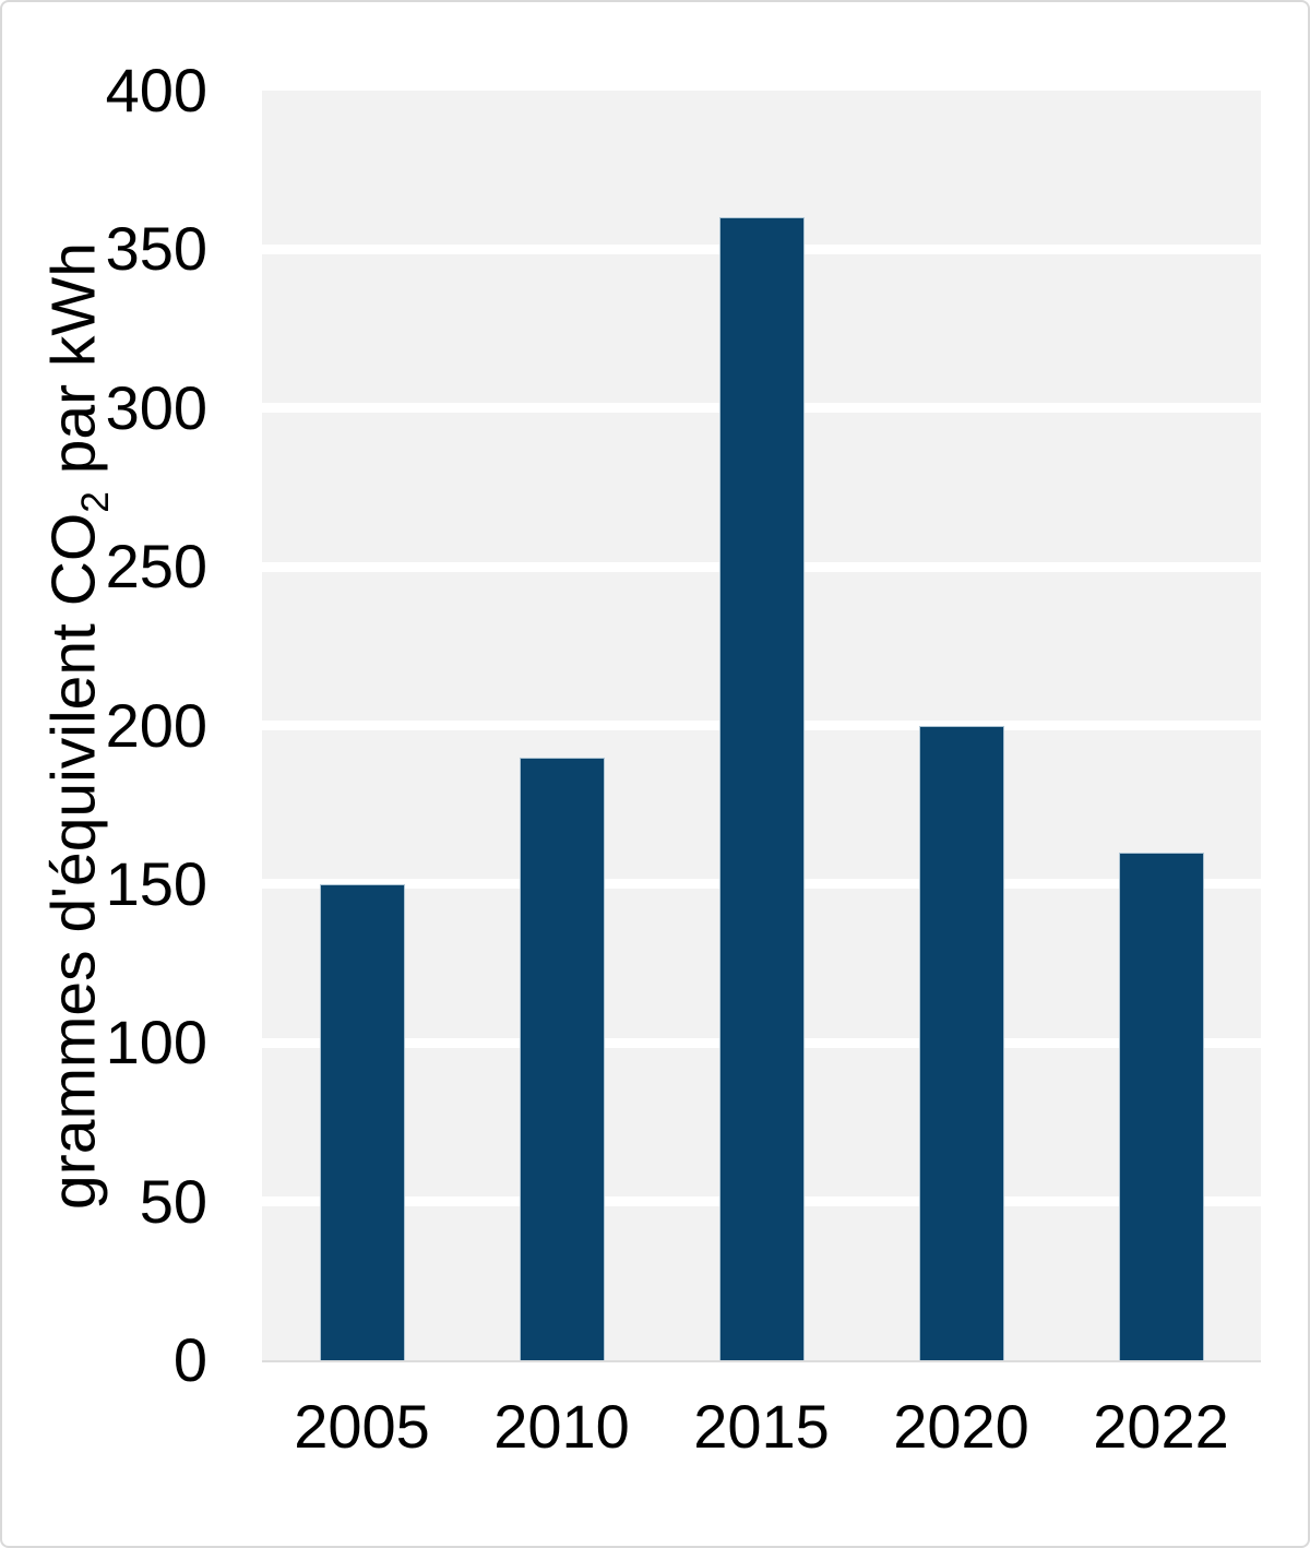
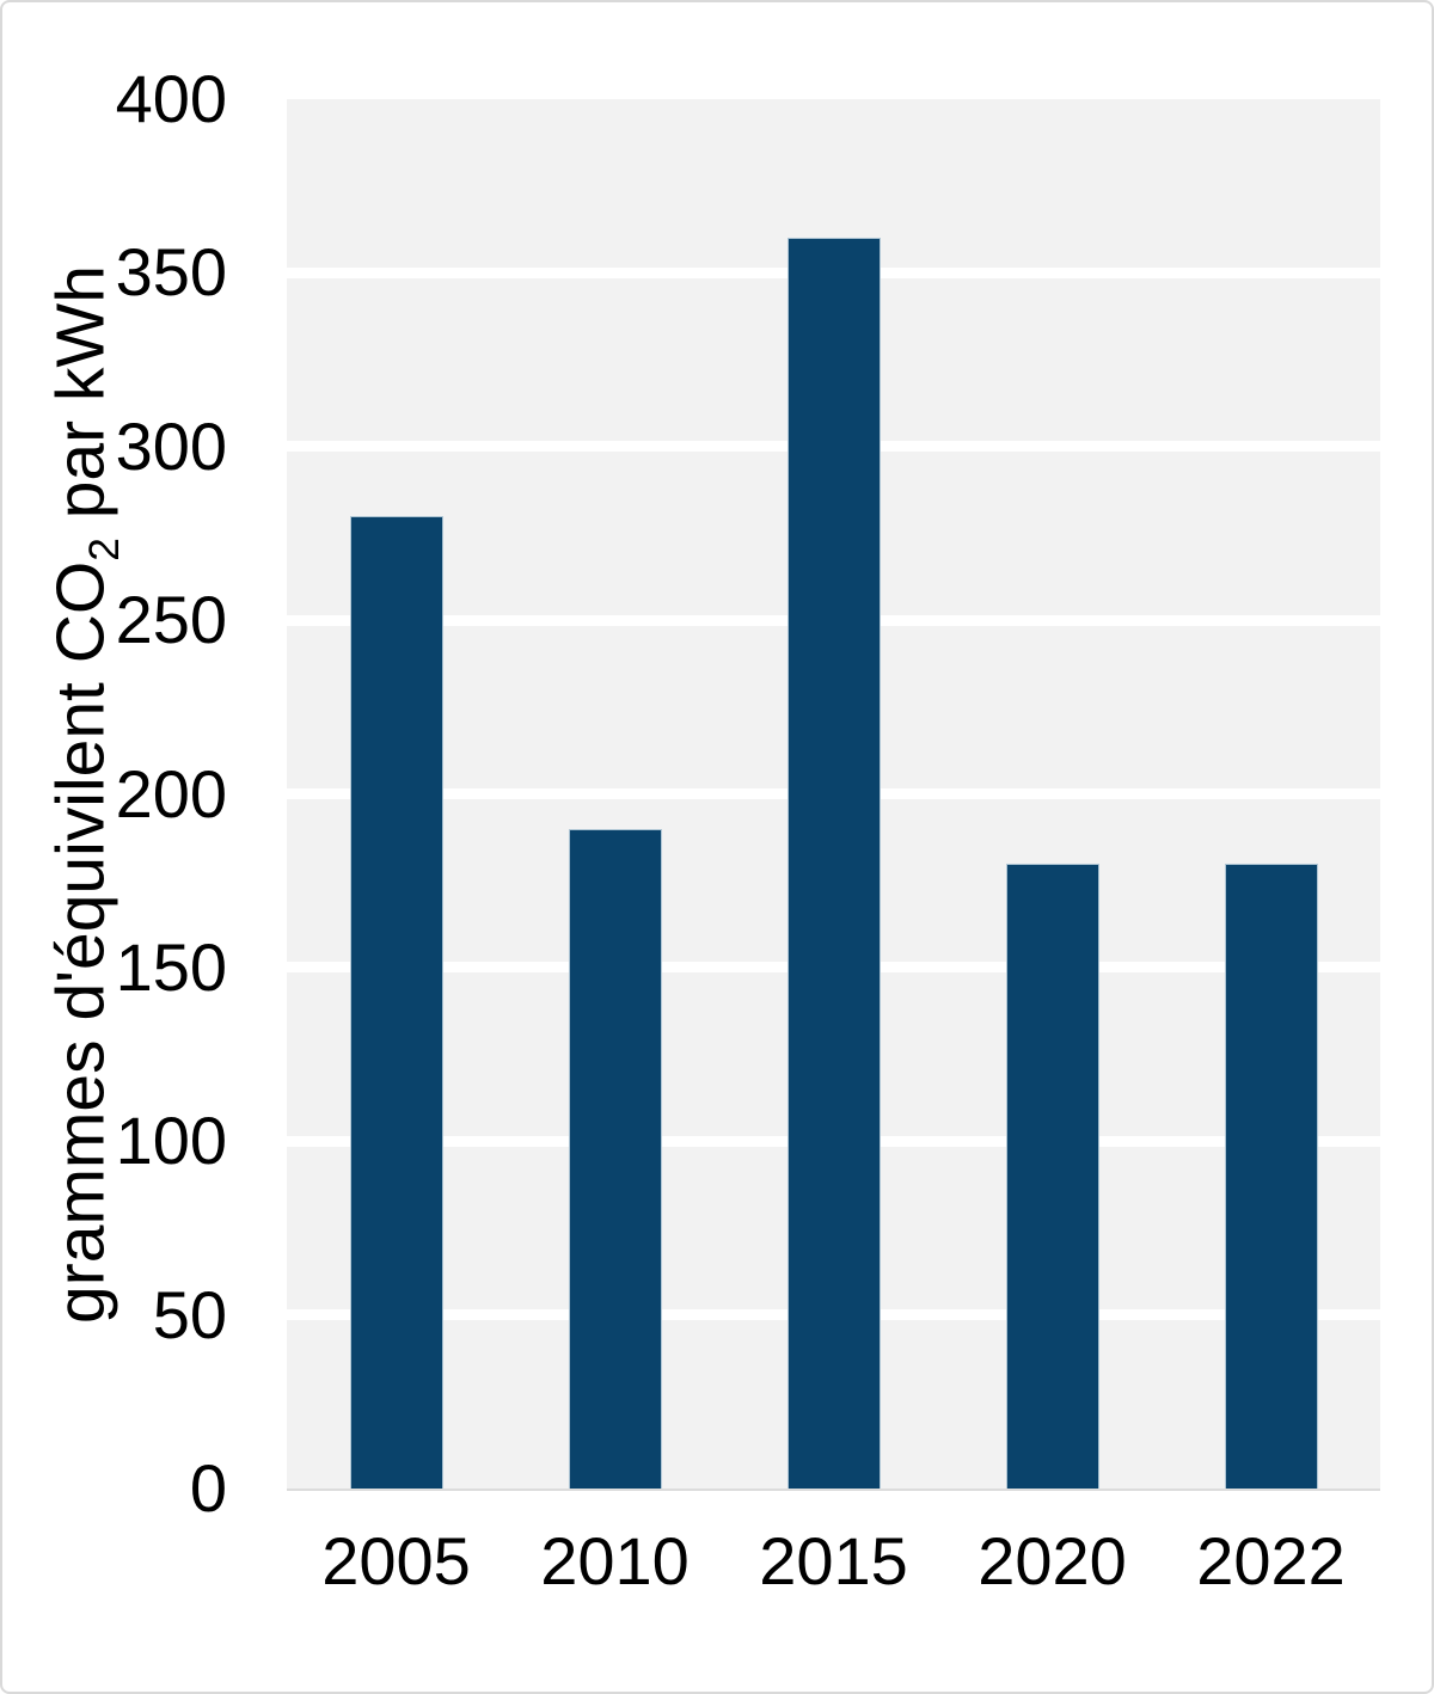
2005: 150 -> 280
2020: 200 -> 180
2022: 160 -> 180
